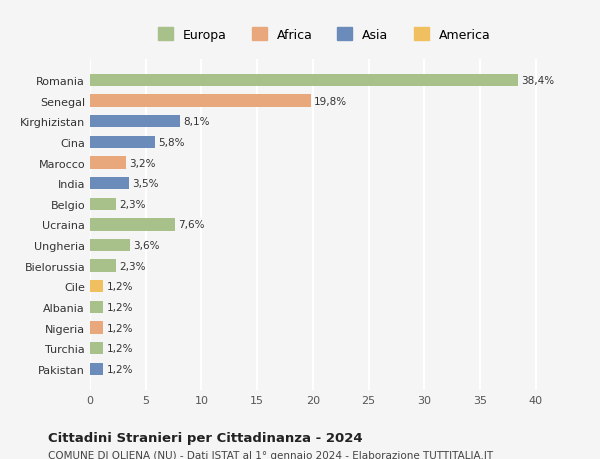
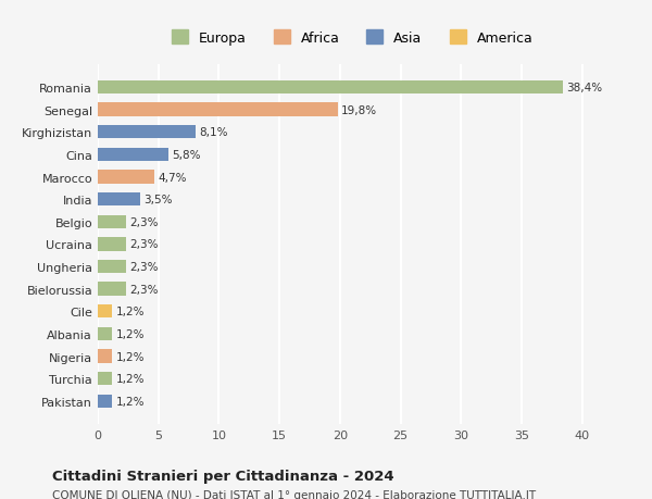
Marocco: 3,2% -> 4,7%
Ucraina: 7,6% -> 2,3%
Ungheria: 3,6% -> 2,3%
